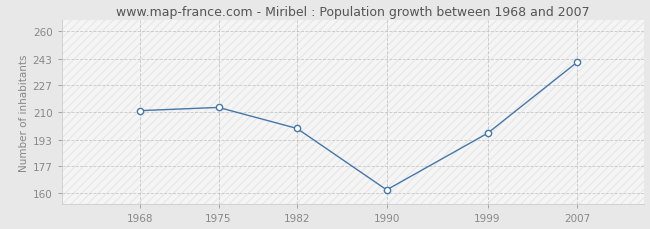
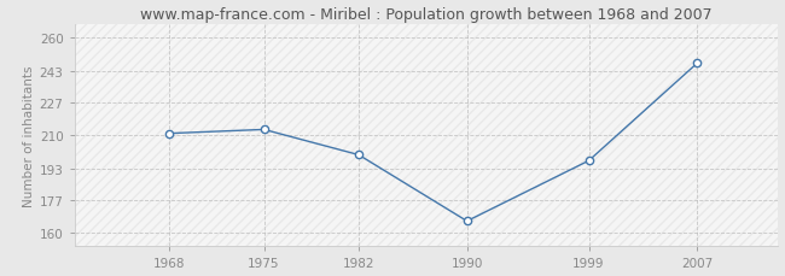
1990: 162 -> 166
2007: 241 -> 247
